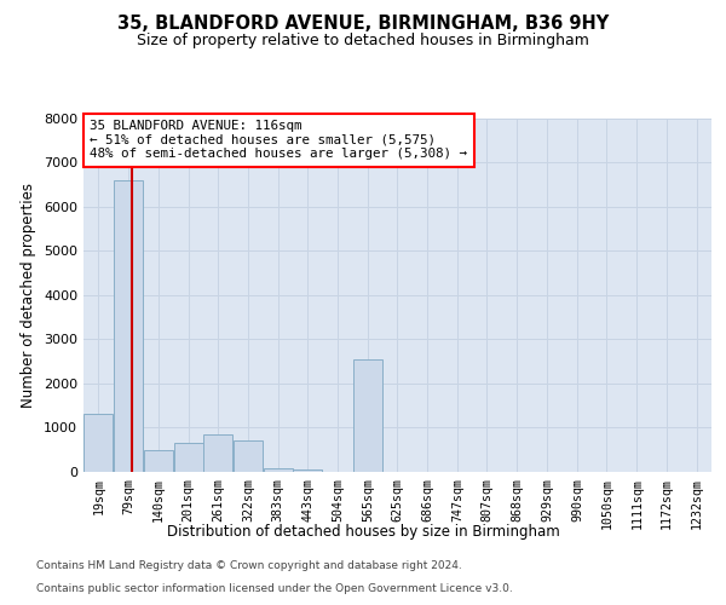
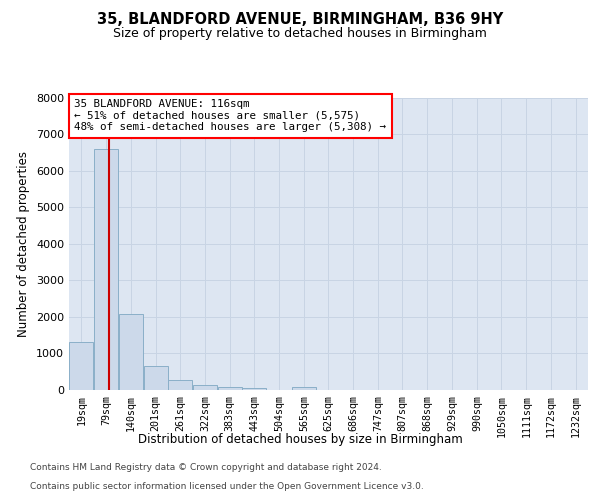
140sqm: 500 -> 2080
261sqm: 850 -> 280
322sqm: 700 -> 130
565sqm: 2550 -> 100
